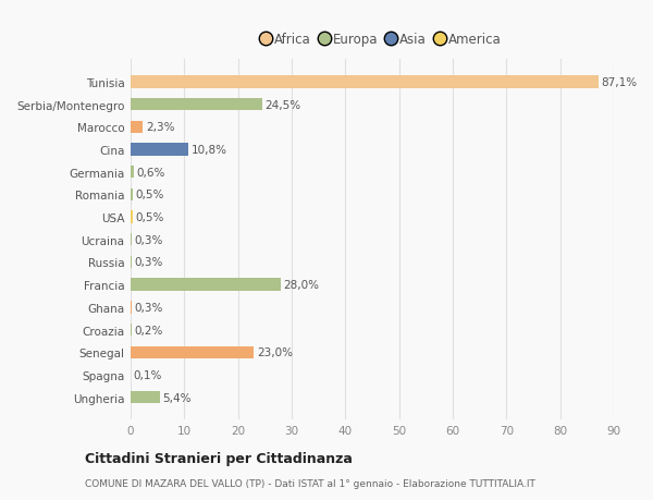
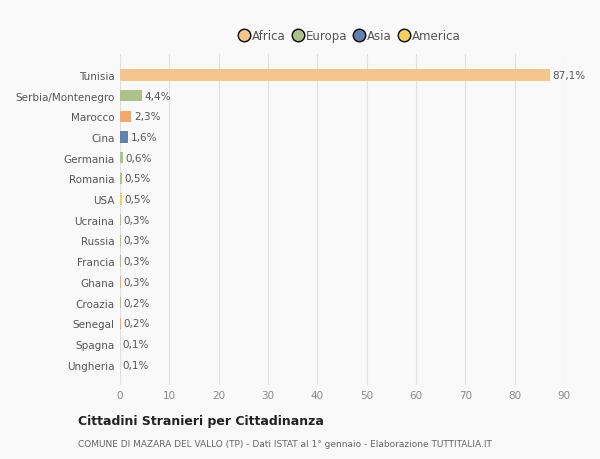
Serbia/Montenegro: 24,5% -> 4,4%
Cina: 10,8% -> 1,6%
Francia: 28,0% -> 0,3%
Senegal: 23,0% -> 0,2%
Ungheria: 5,4% -> 0,1%
